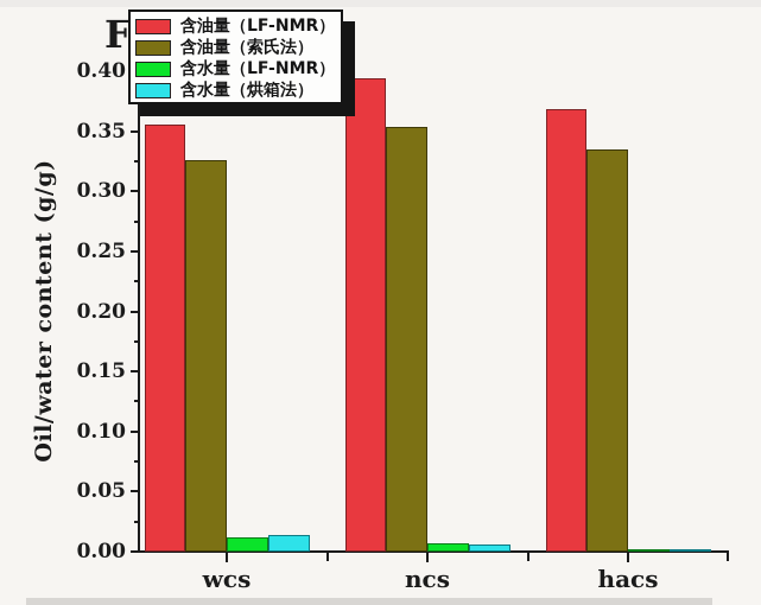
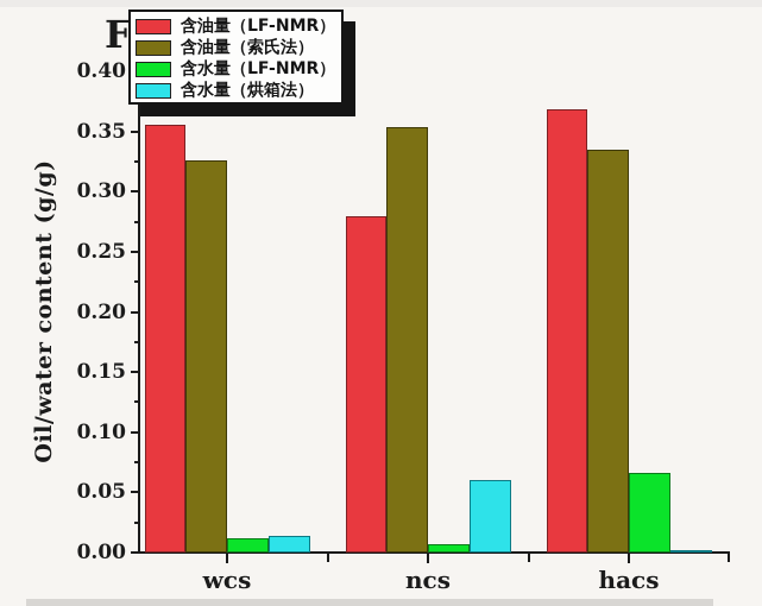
含油量（LF-NMR）/ncs: 0.394 -> 0.280
含水量（烘箱法）/ncs: 0.006 -> 0.060
含水量（LF-NMR）/hacs: 0.002 -> 0.066
